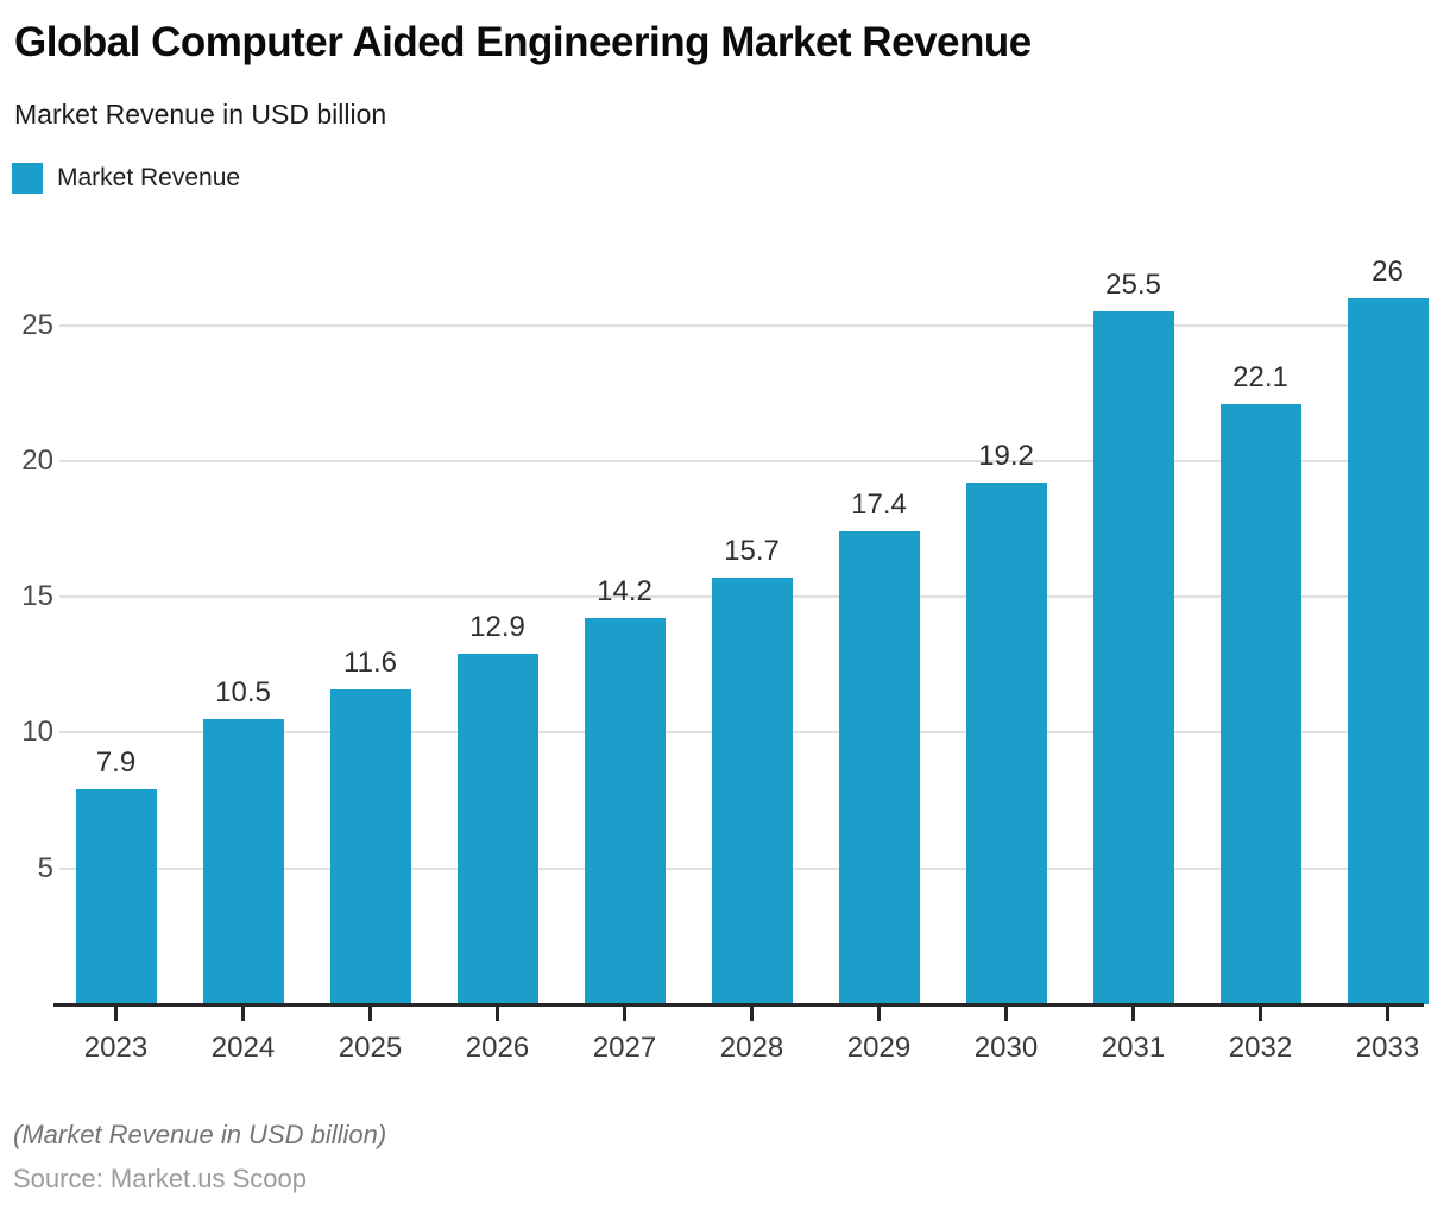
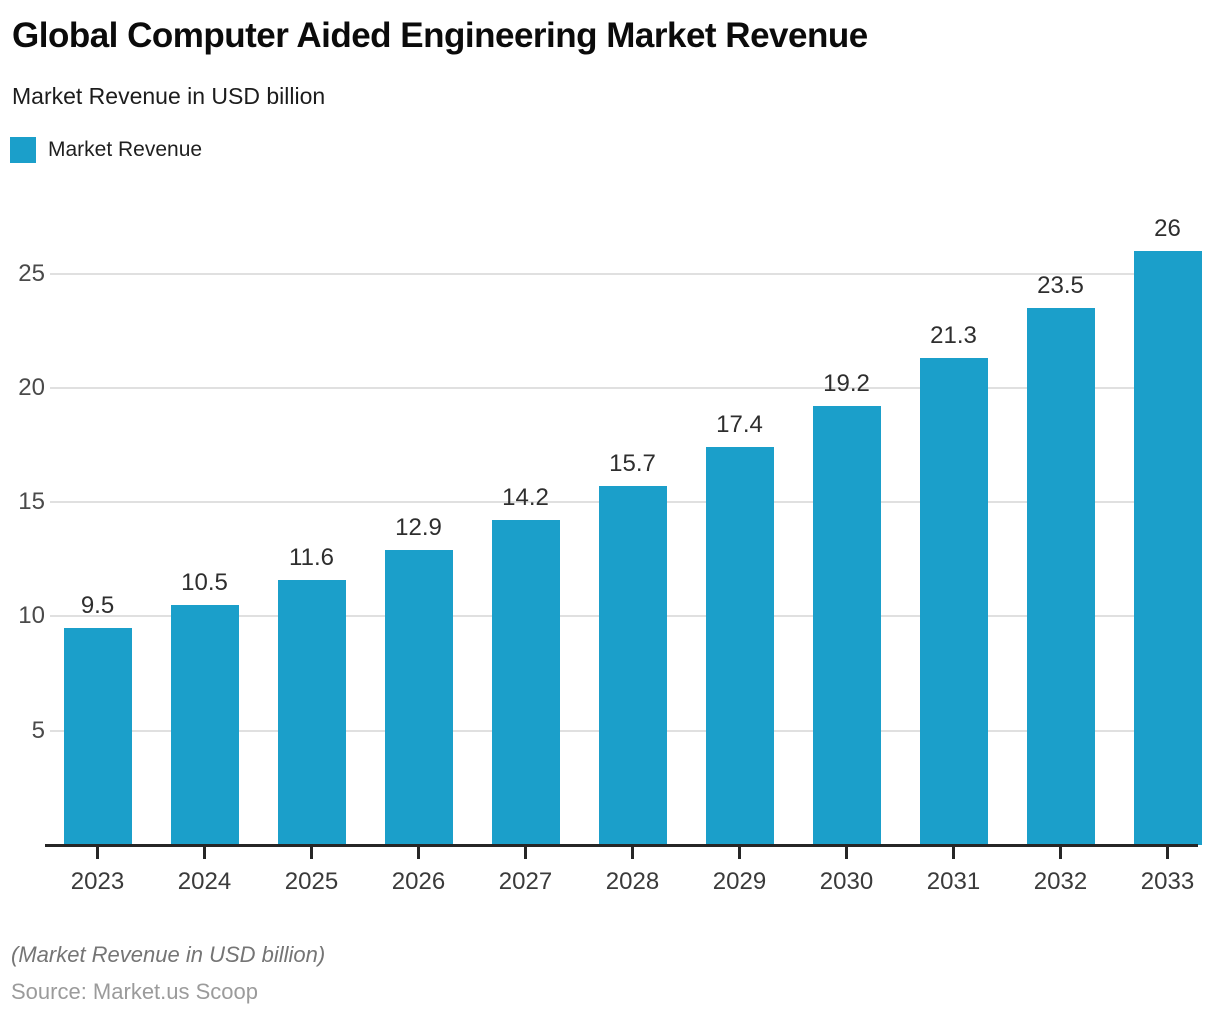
2023: 7.9 -> 9.5
2031: 25.5 -> 21.3
2032: 22.1 -> 23.5
